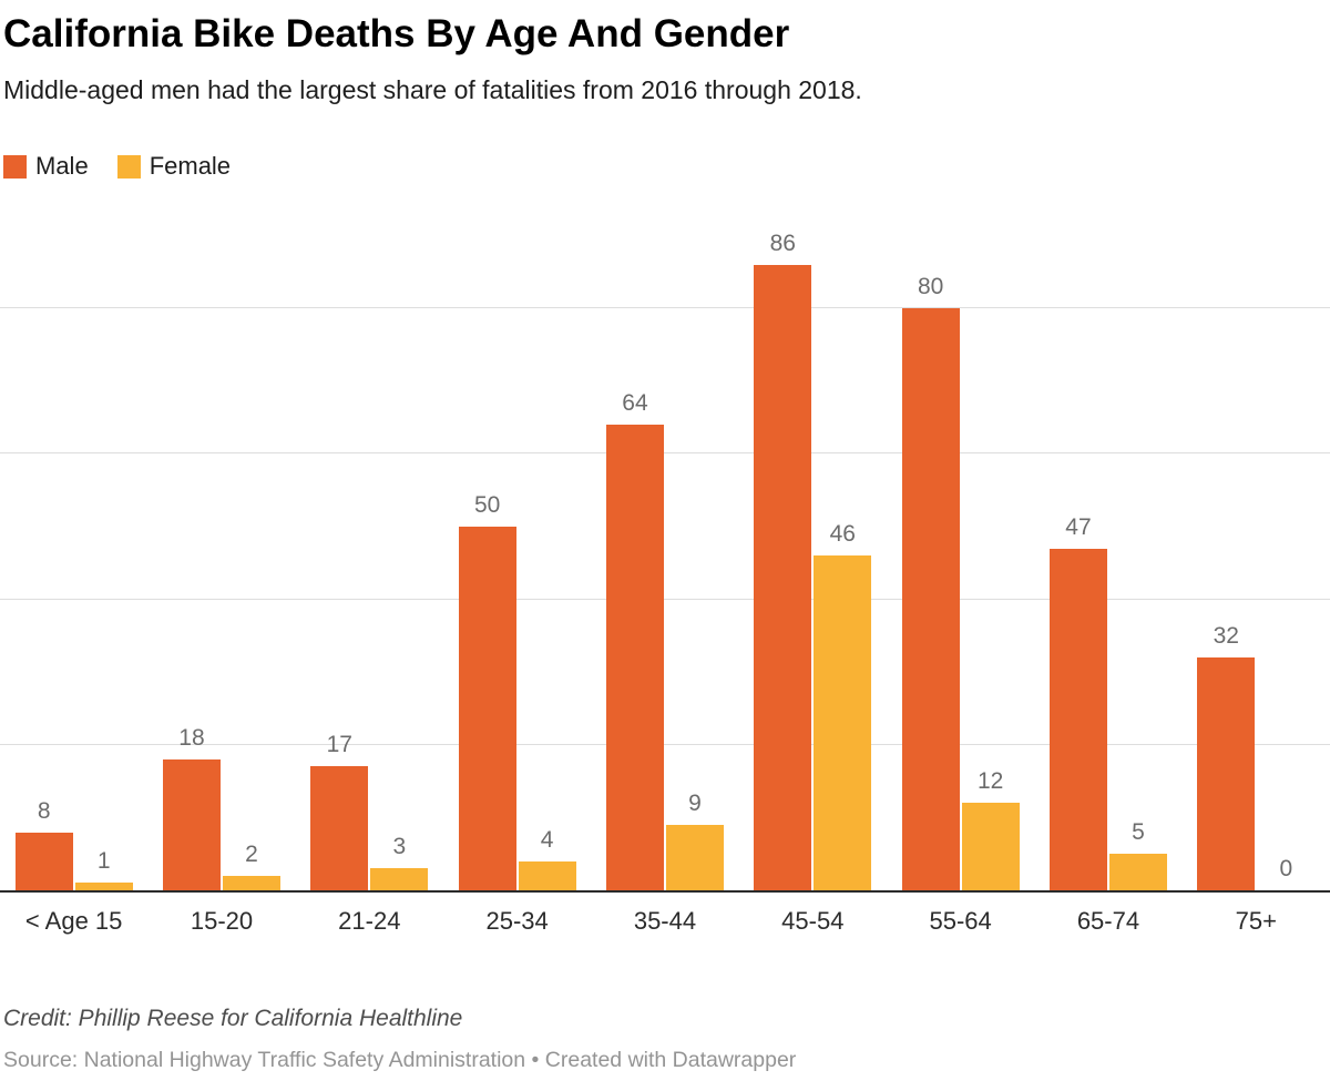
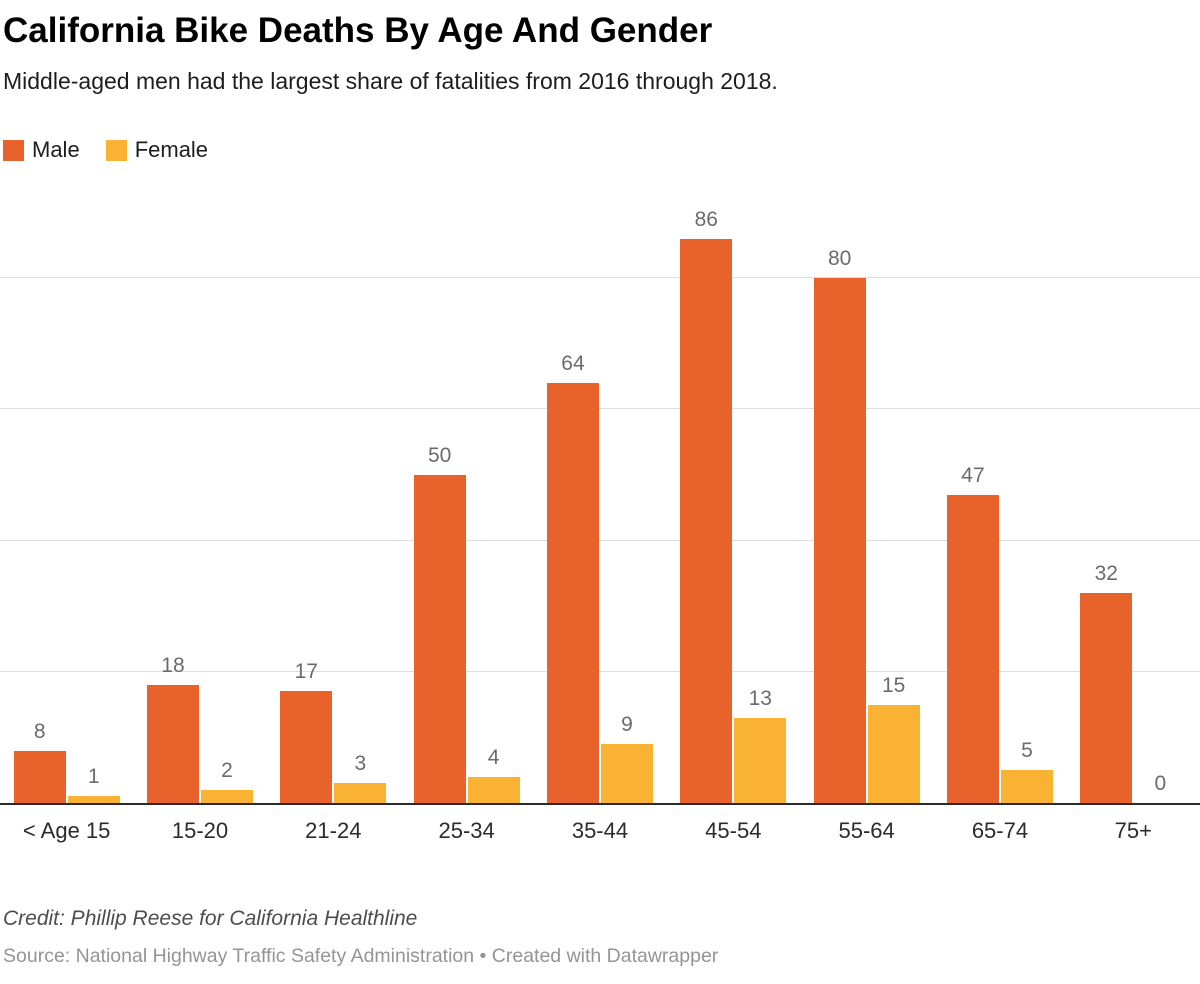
Female/45-54: 46 -> 13
Female/55-64: 12 -> 15
